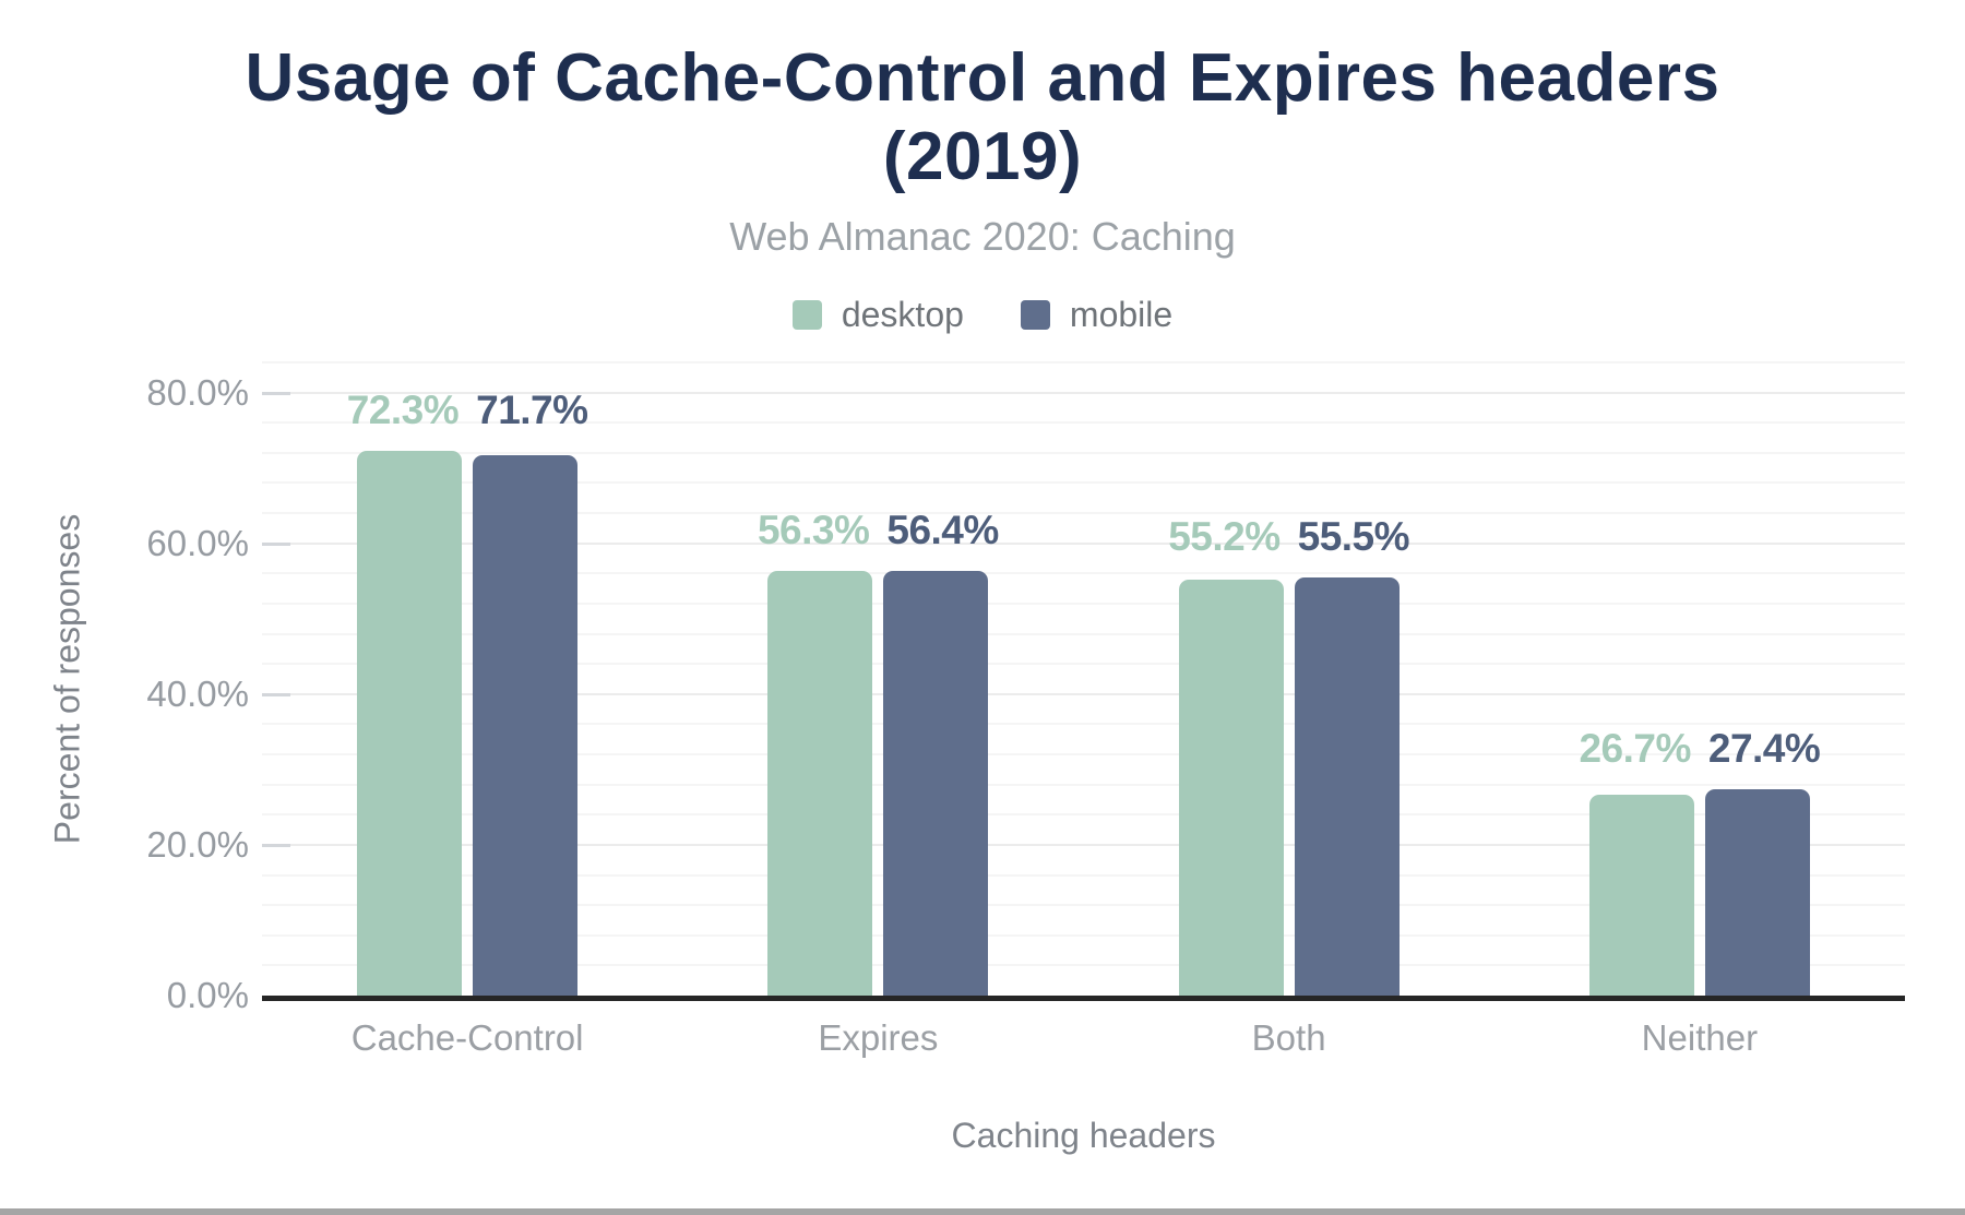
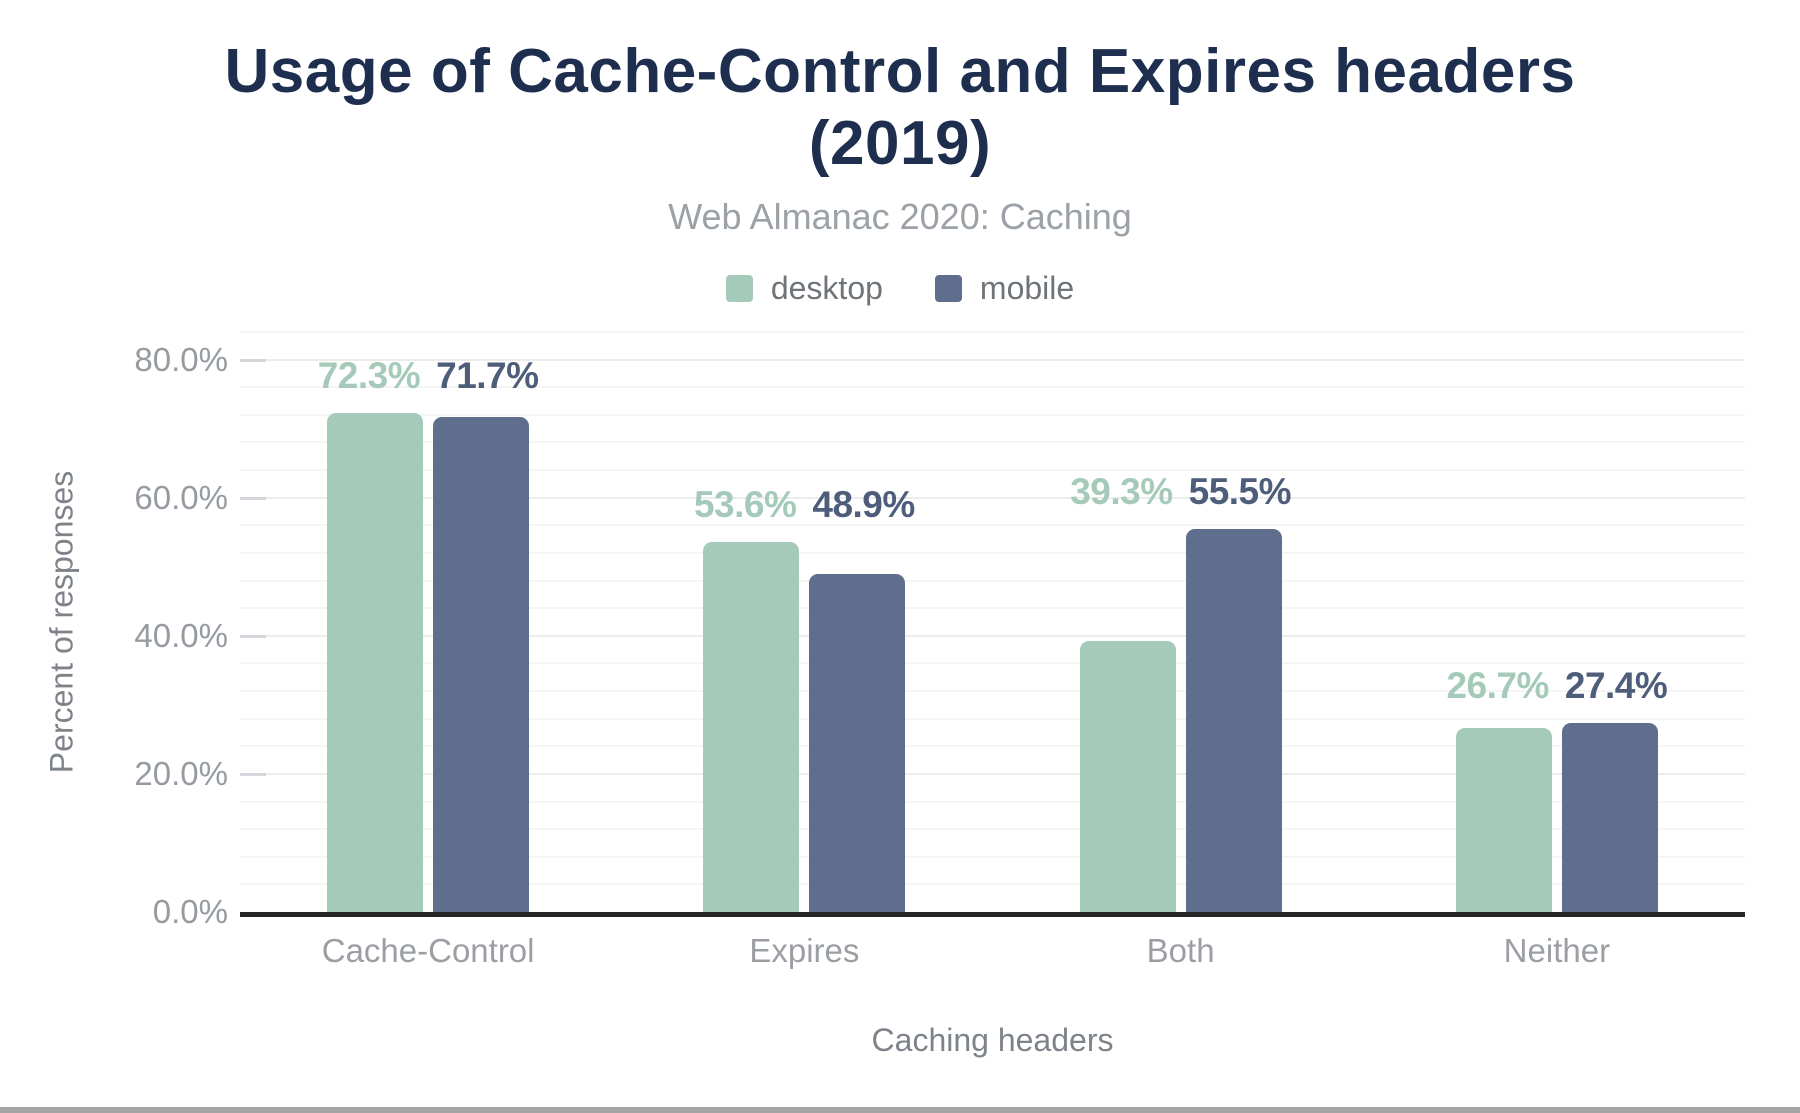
desktop/Expires: 56.3% -> 53.6%
mobile/Expires: 56.4% -> 48.9%
desktop/Both: 55.2% -> 39.3%
